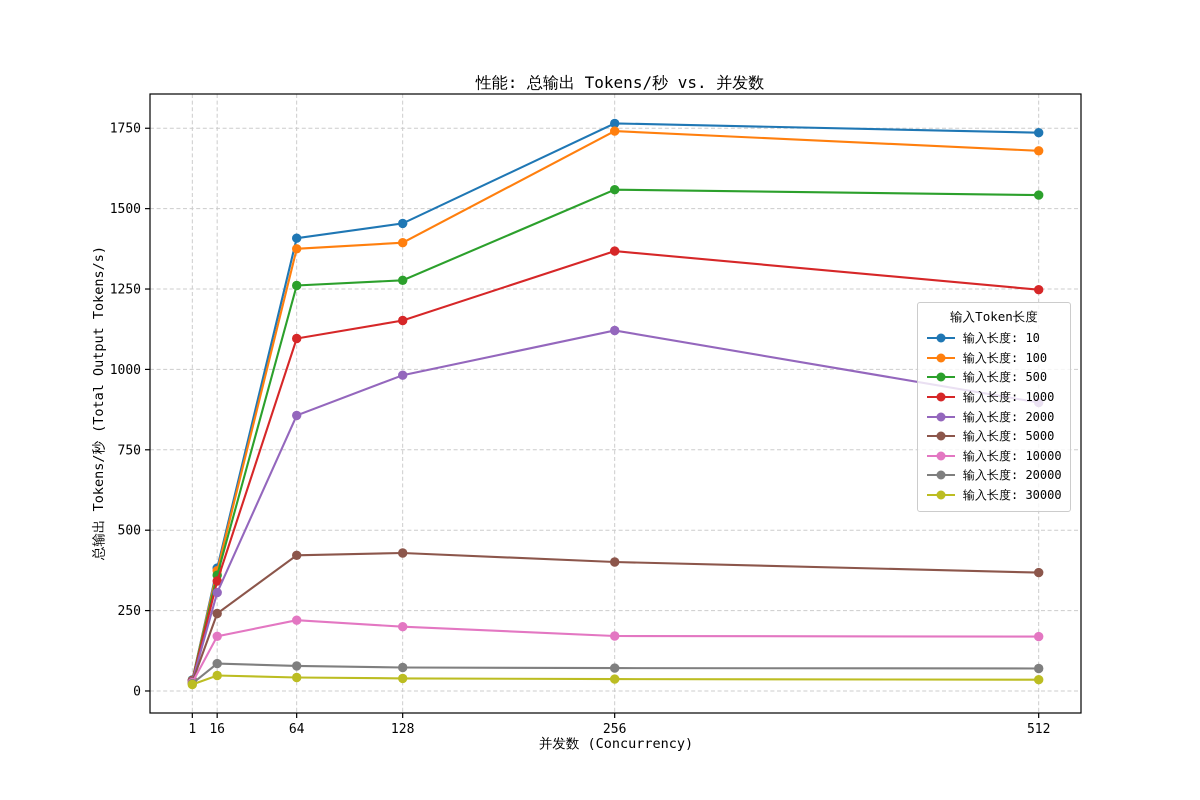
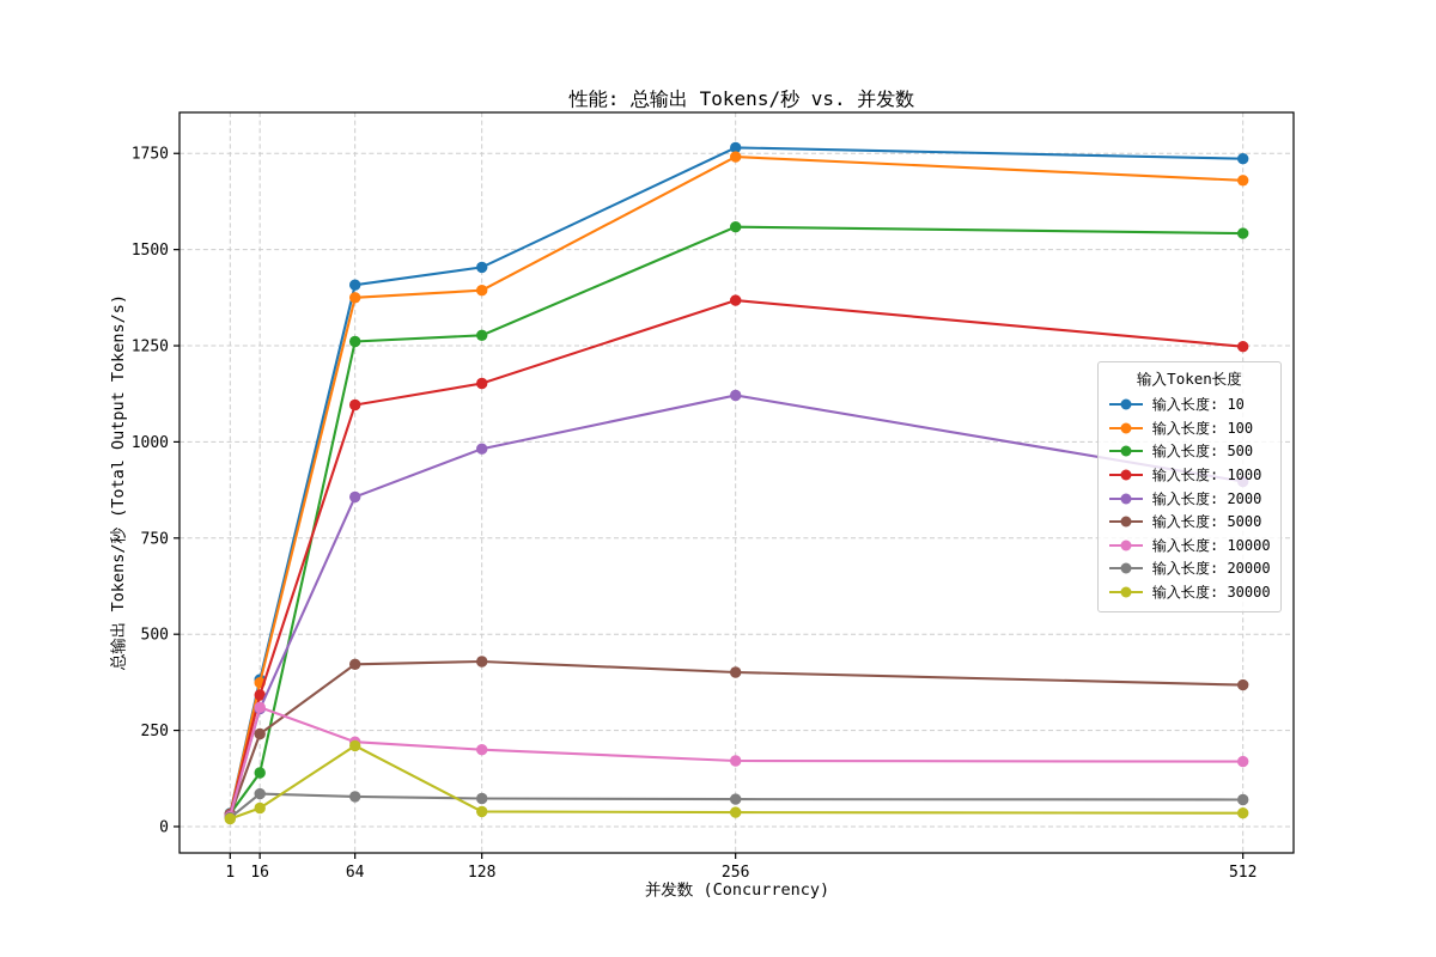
输入长度: 500/16: 360 -> 140
输入长度: 10000/16: 170 -> 310
输入长度: 30000/64: 40 -> 210
